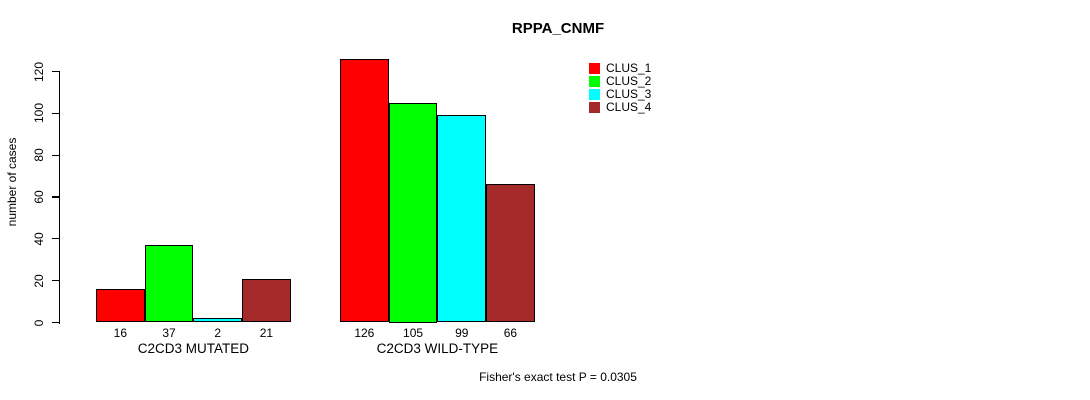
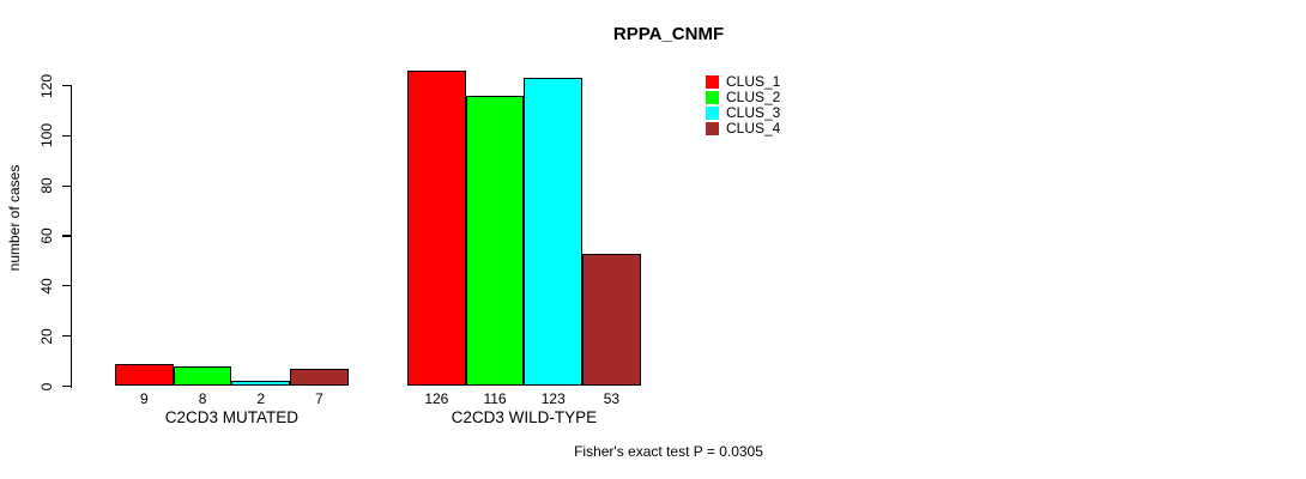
CLUS_1/C2CD3 MUTATED: 16 -> 9
CLUS_2/C2CD3 MUTATED: 37 -> 8
CLUS_4/C2CD3 MUTATED: 21 -> 7
CLUS_2/C2CD3 WILD-TYPE: 105 -> 116
CLUS_3/C2CD3 WILD-TYPE: 99 -> 123
CLUS_4/C2CD3 WILD-TYPE: 66 -> 53
